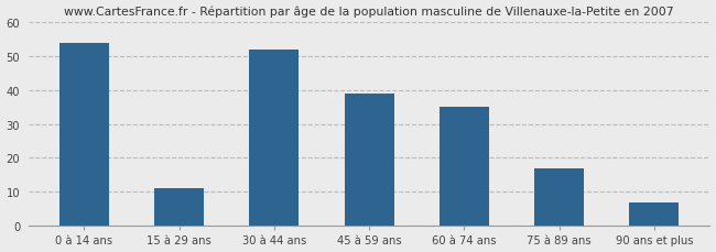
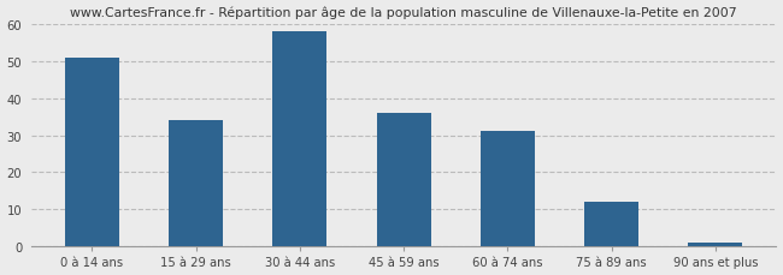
0 à 14 ans: 54 -> 51
15 à 29 ans: 11 -> 34
30 à 44 ans: 52 -> 58
45 à 59 ans: 39 -> 36
60 à 74 ans: 35 -> 31
75 à 89 ans: 17 -> 12
90 ans et plus: 7 -> 1
